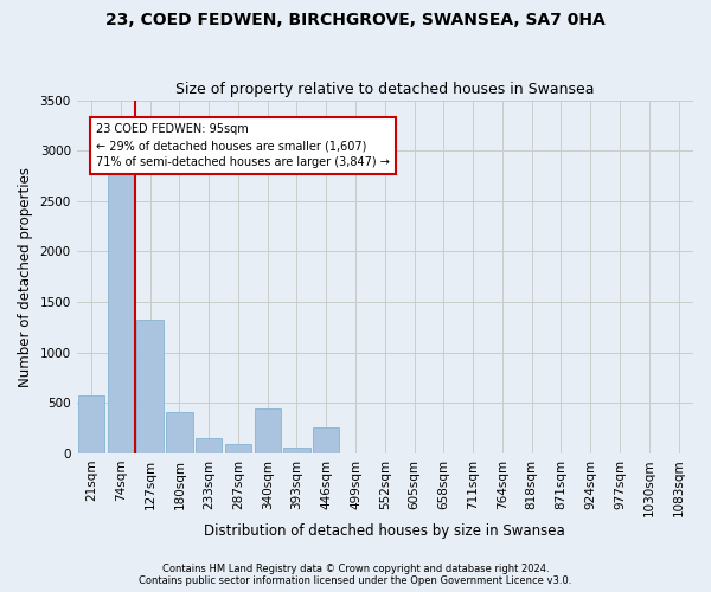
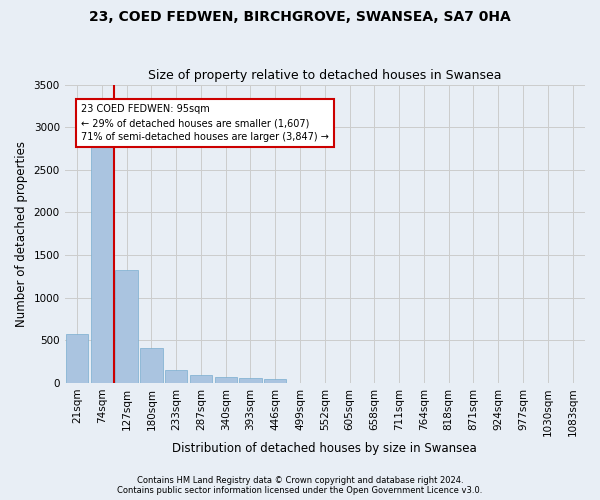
340sqm: 440 -> 60
446sqm: 260 -> 50
